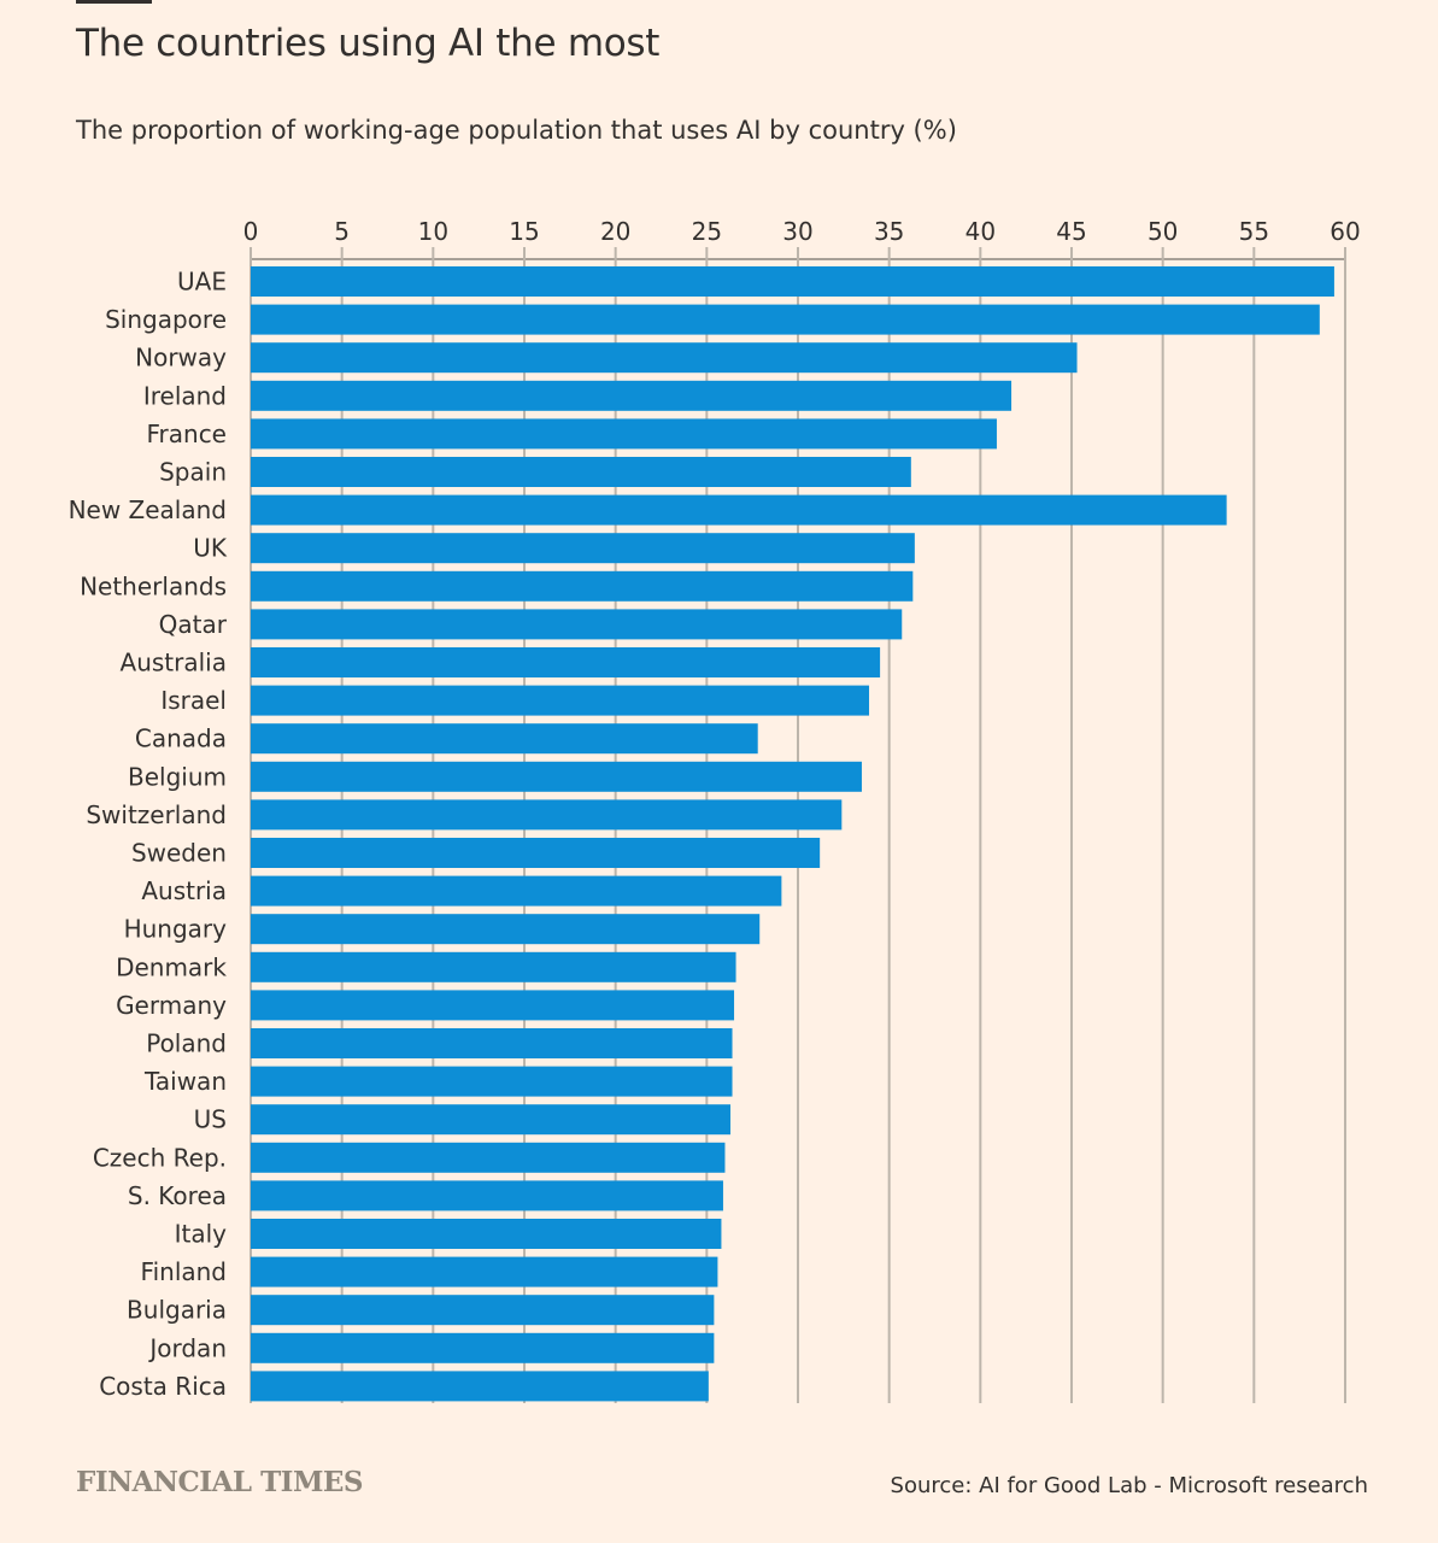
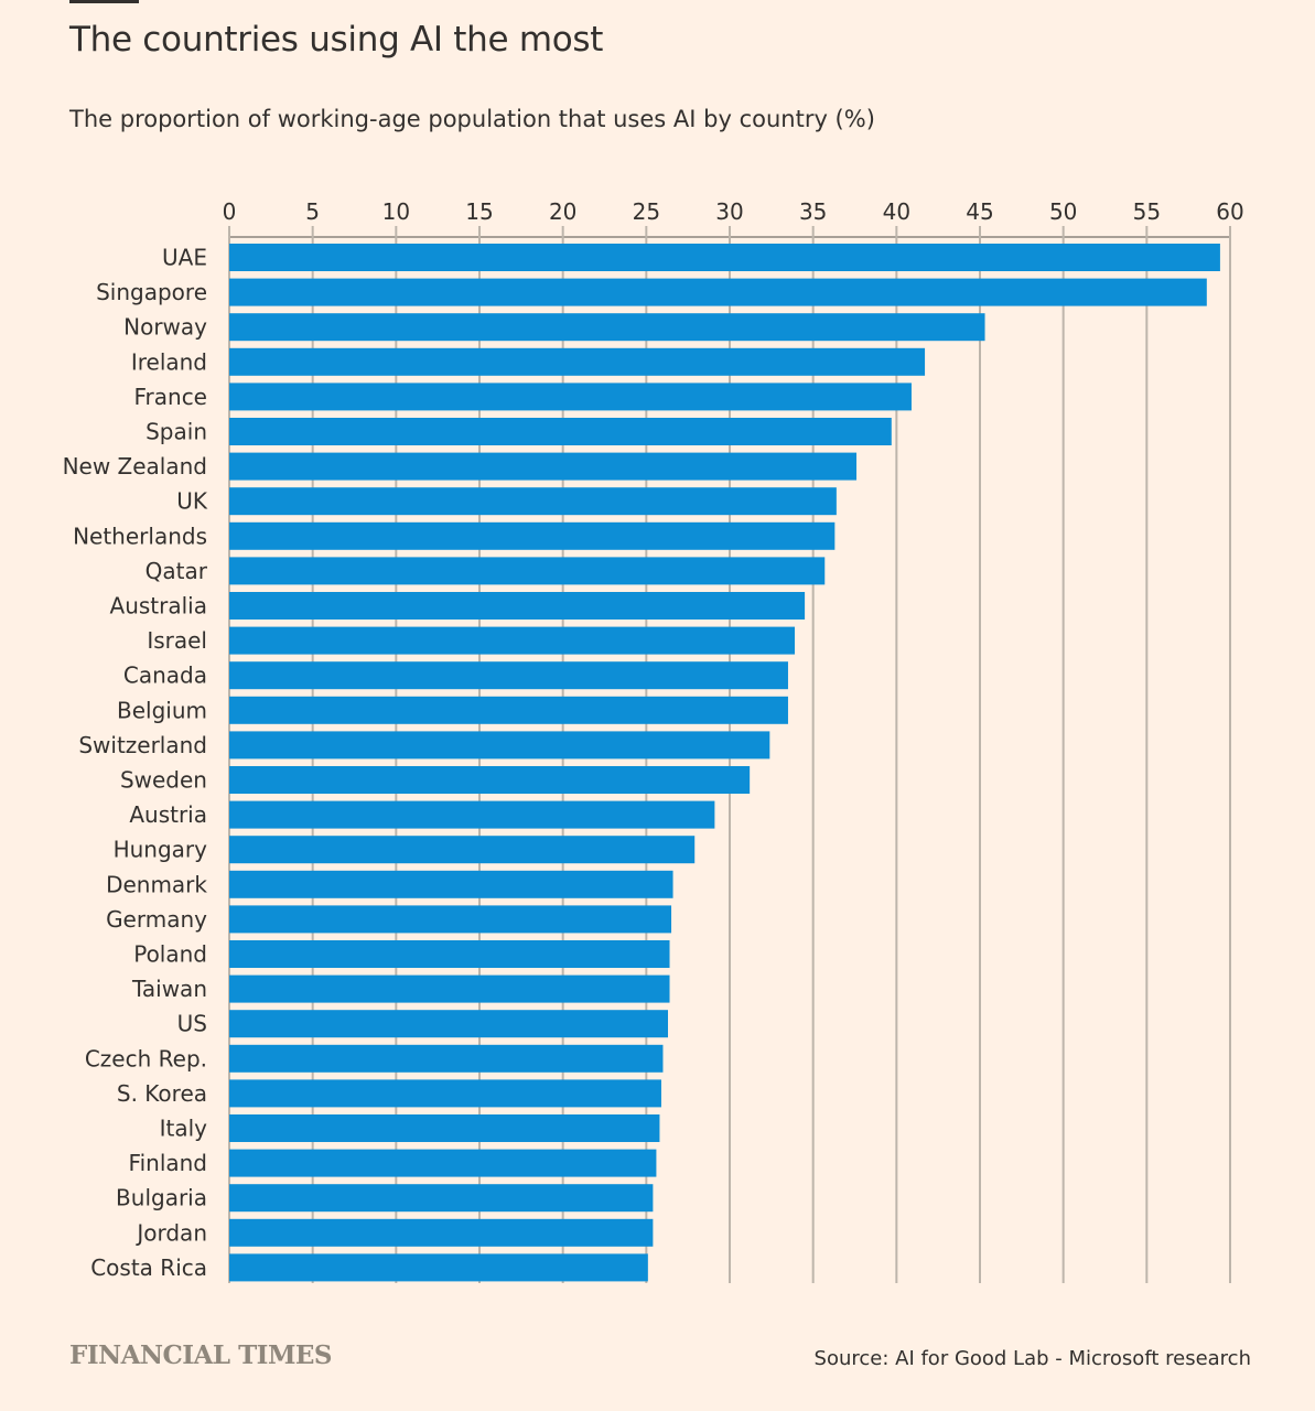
Spain: 36.2 -> 39.7
New Zealand: 53.5 -> 37.6
Canada: 27.8 -> 33.5
